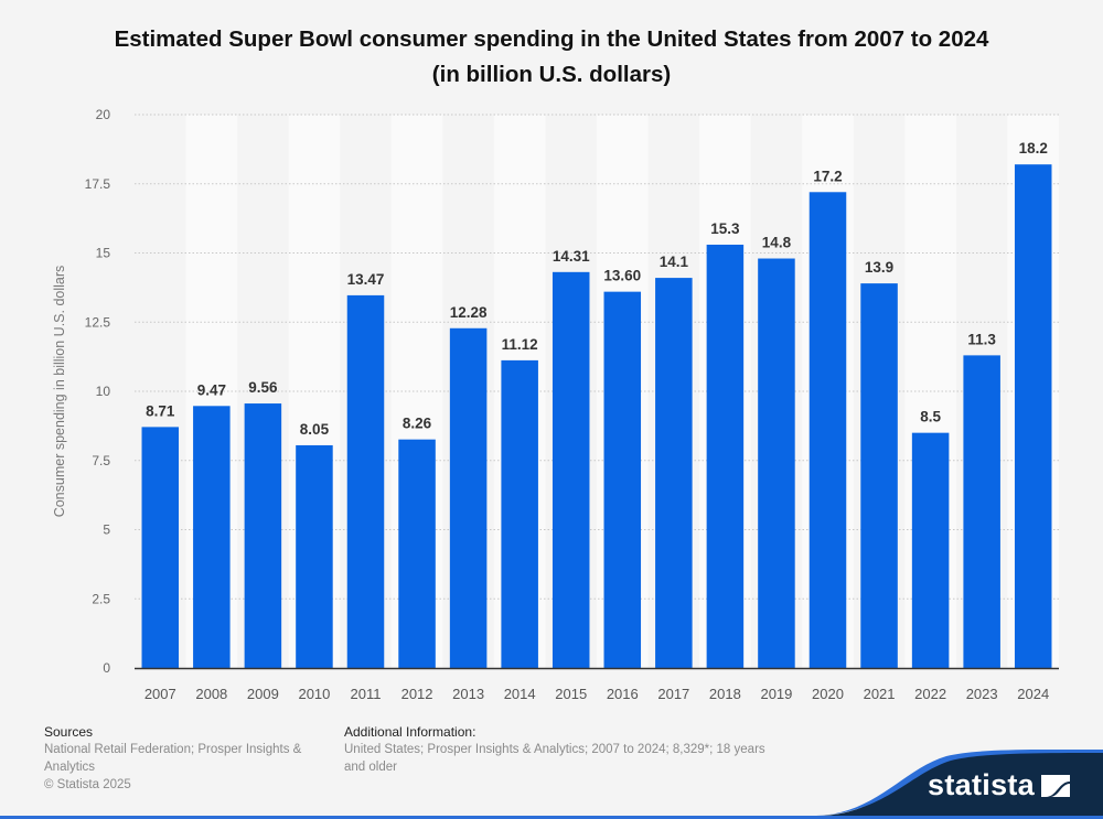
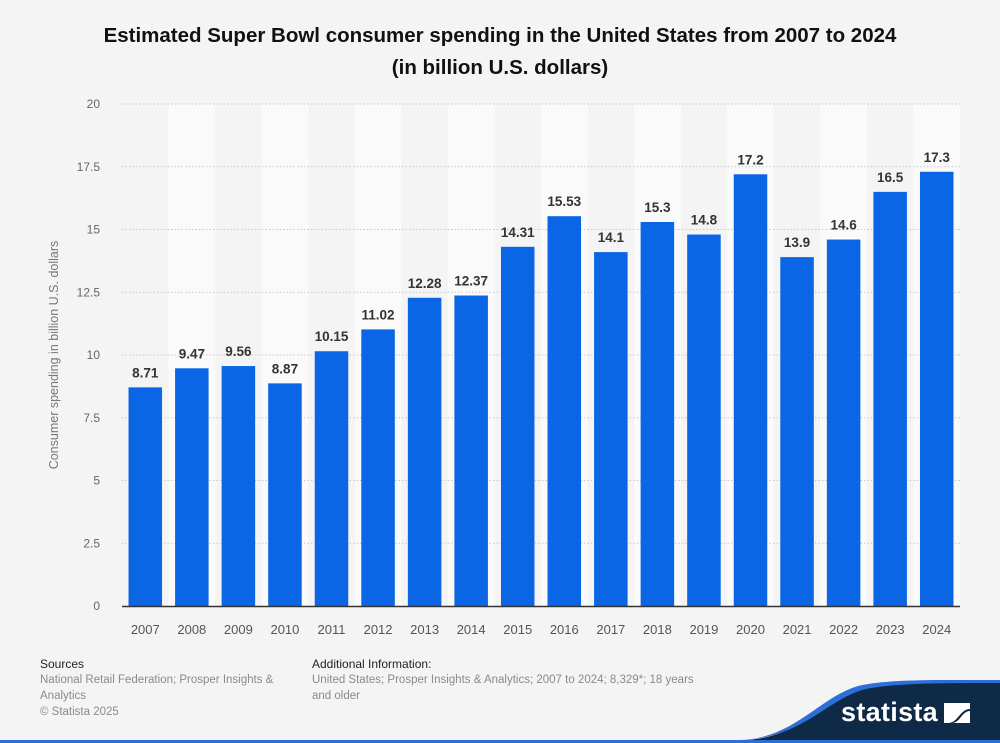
2010: 8.05 -> 8.87
2011: 13.47 -> 10.15
2012: 8.26 -> 11.02
2014: 11.12 -> 12.37
2016: 13.60 -> 15.53
2022: 8.5 -> 14.6
2023: 11.3 -> 16.5
2024: 18.2 -> 17.3
